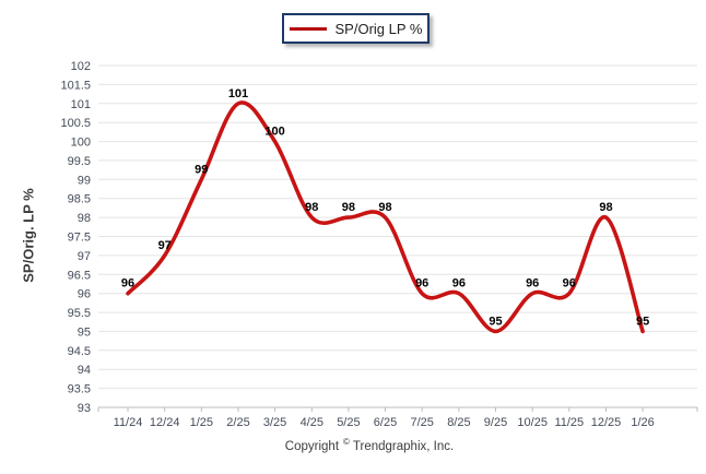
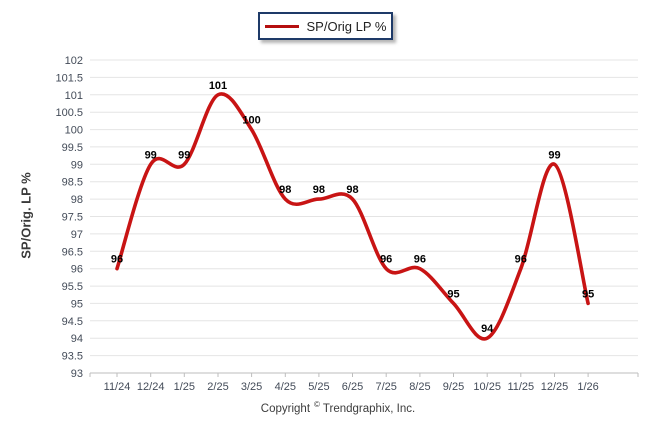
12/24: 97 -> 99
10/25: 96 -> 94
12/25: 98 -> 99
